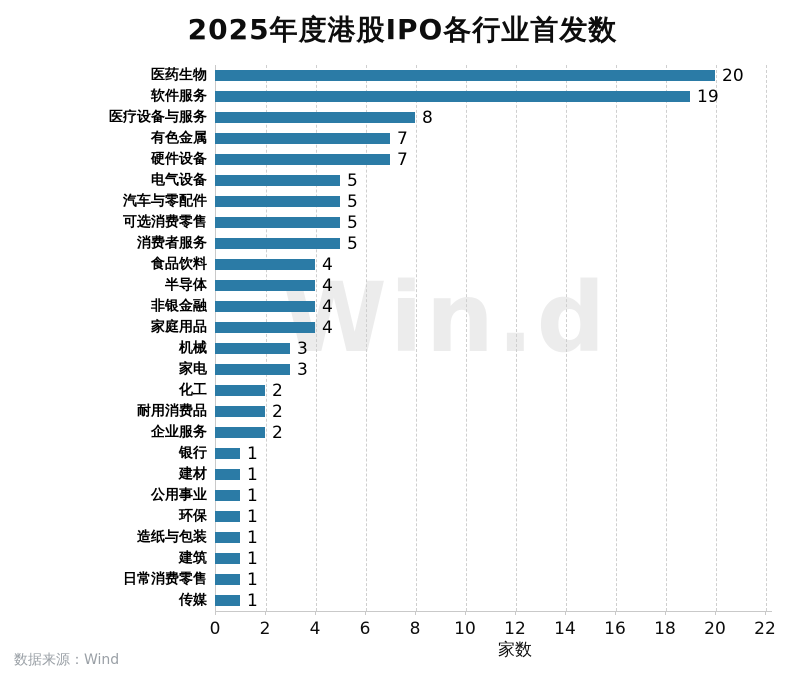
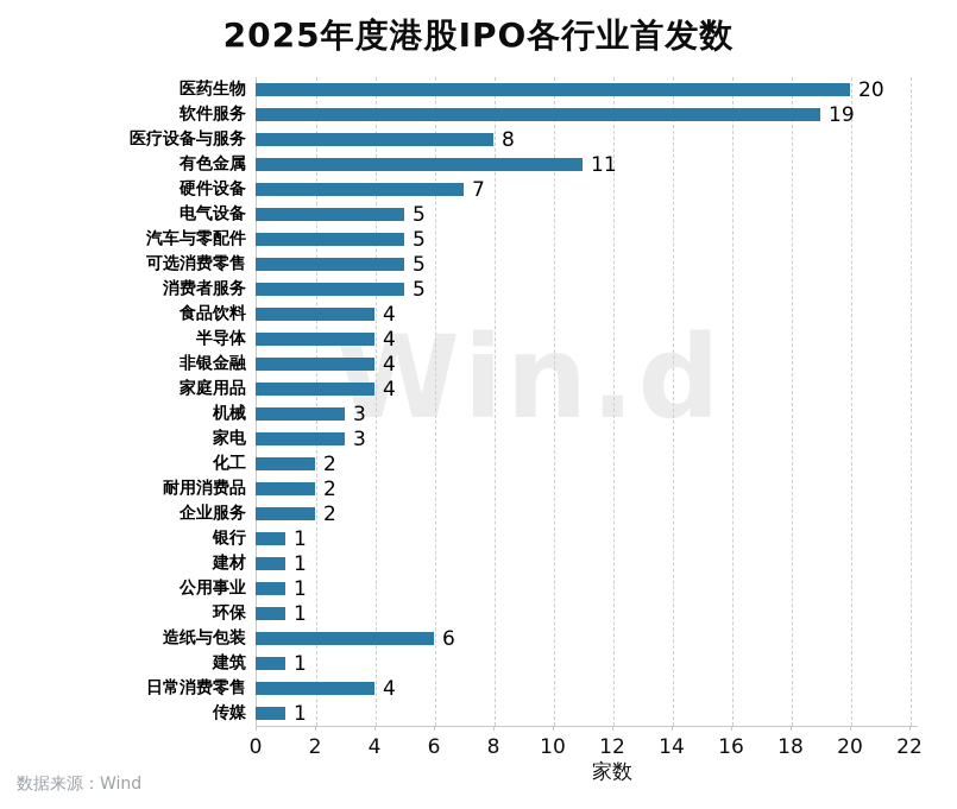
有色金属: 7 -> 11
造纸与包装: 1 -> 6
日常消费零售: 1 -> 4
